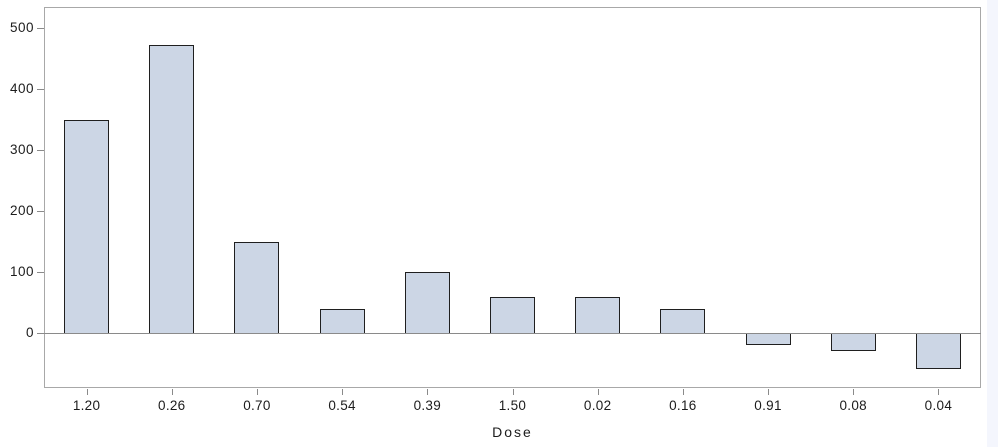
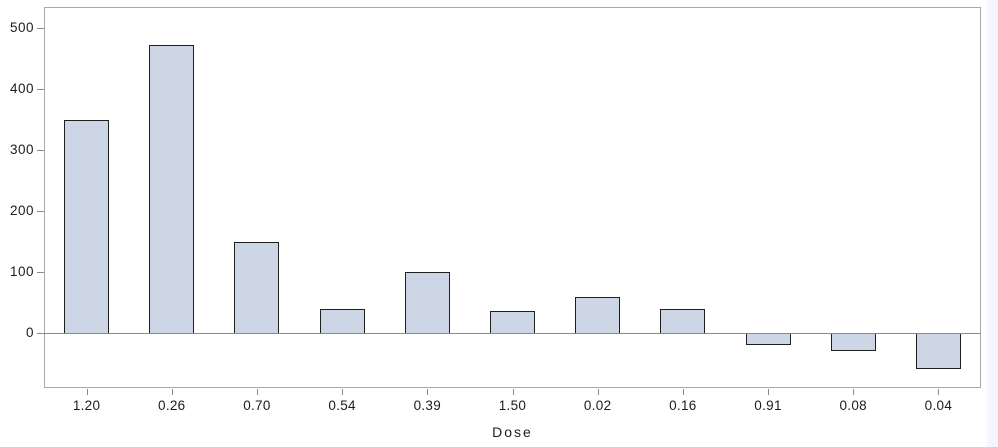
1.50: 60 -> 40
